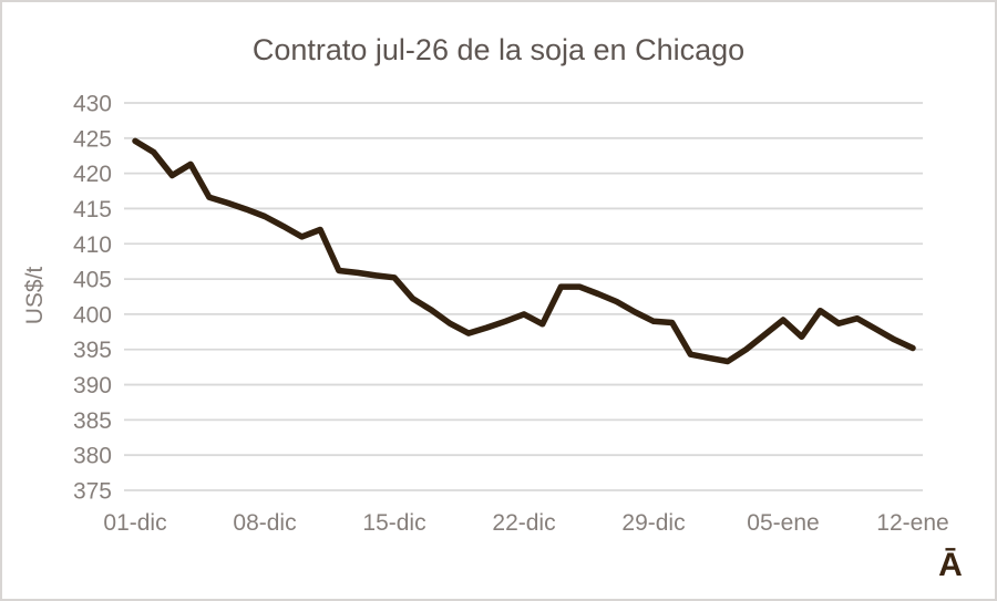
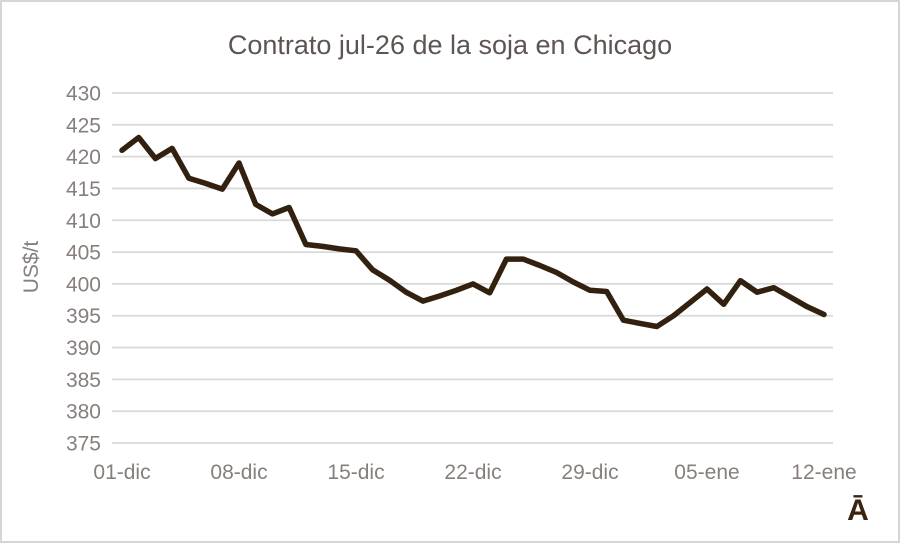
01-dic: 425 -> 421
08-dic: 414 -> 419
